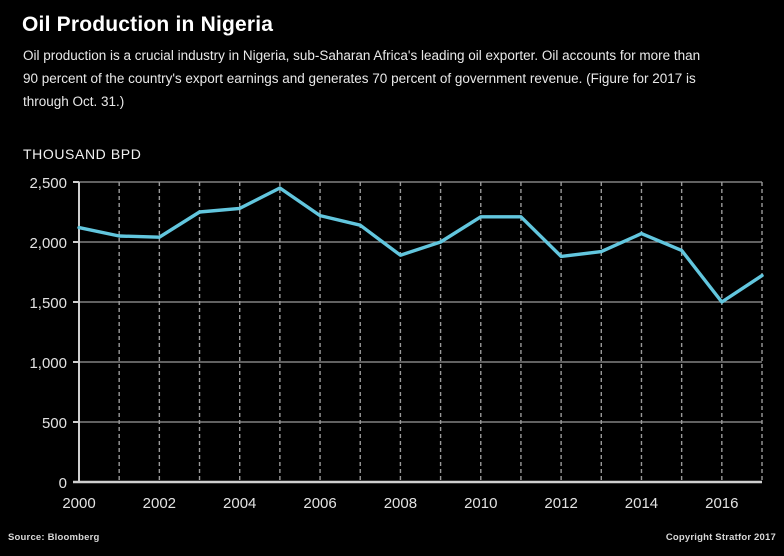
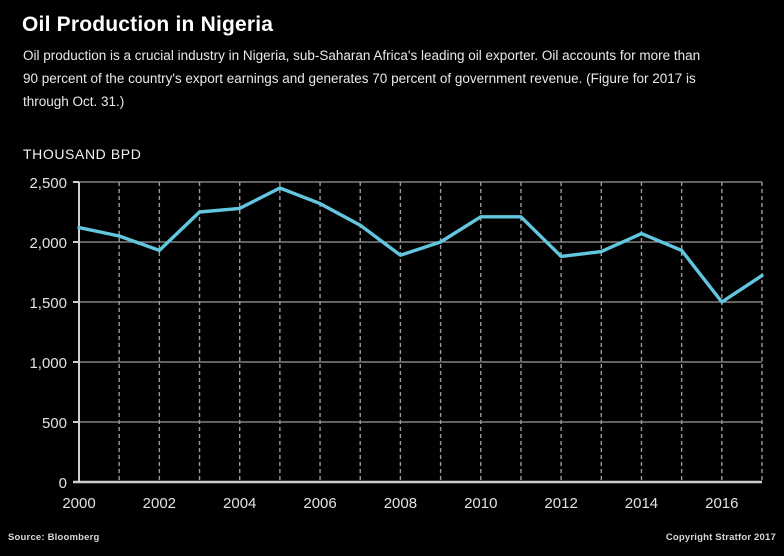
2002: 2040 -> 1930
2006: 2220 -> 2320
